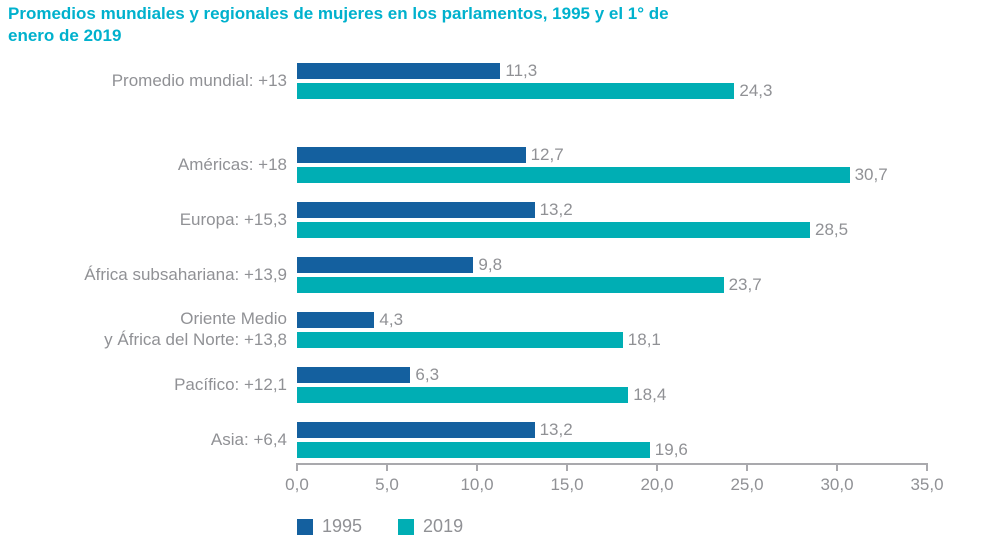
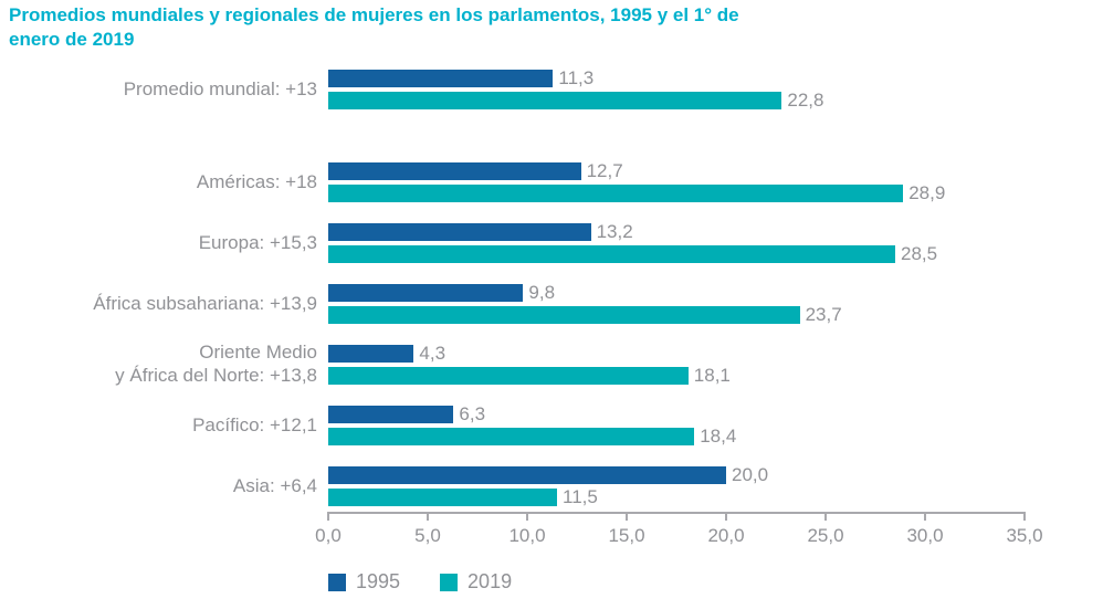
2019/Promedio mundial: +13: 24,3 -> 22,8
2019/Américas: +18: 30,7 -> 28,9
1995/Asia: +6,4: 13,2 -> 20,0
2019/Asia: +6,4: 19,6 -> 11,5
